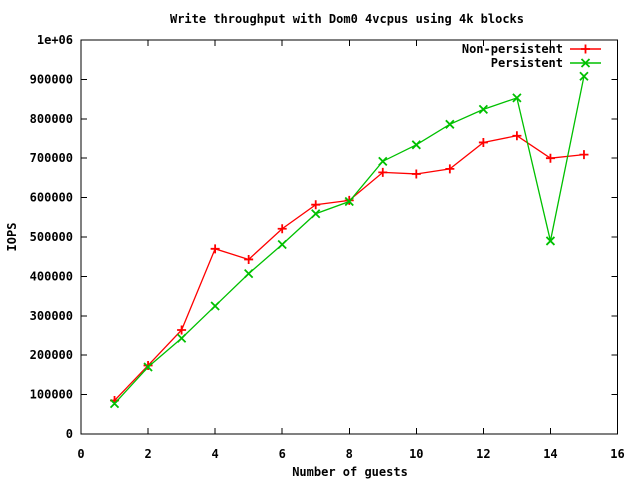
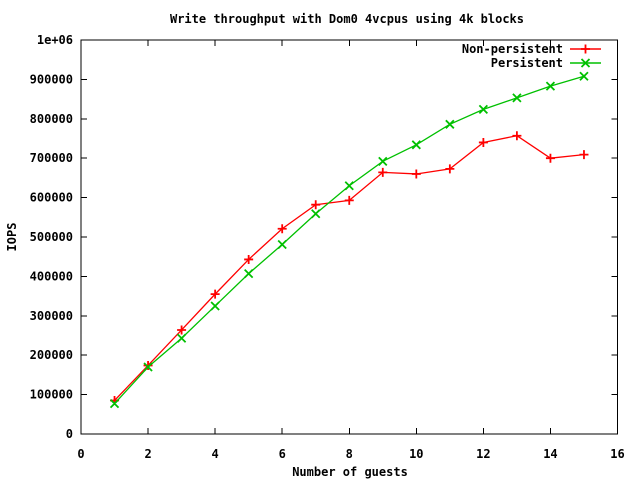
Non-persistent/4: 470000 -> 360000
Persistent/8: 590000 -> 630000
Persistent/14: 490000 -> 880000
